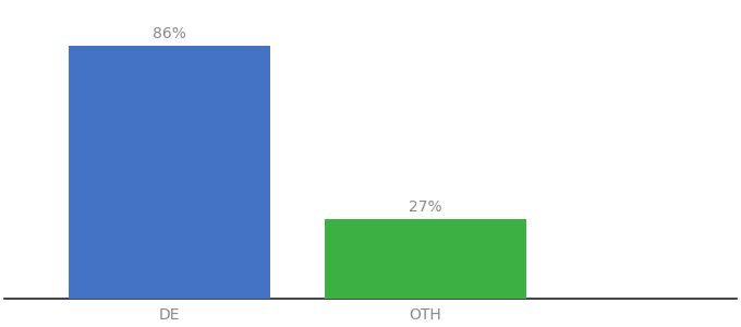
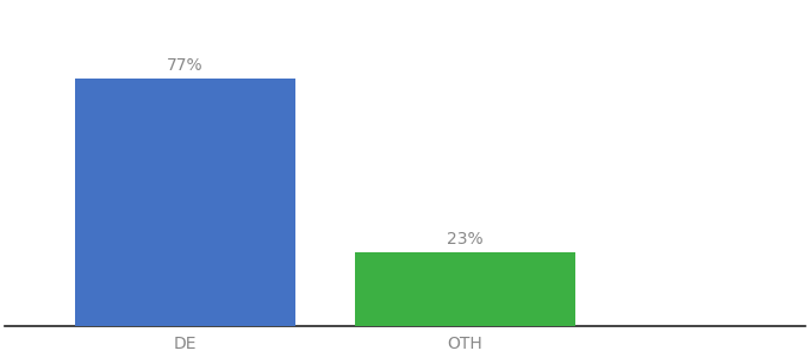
DE: 86% -> 77%
OTH: 27% -> 23%
